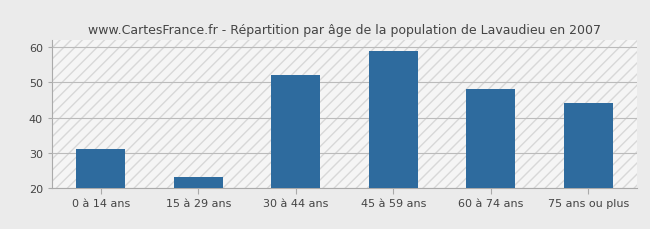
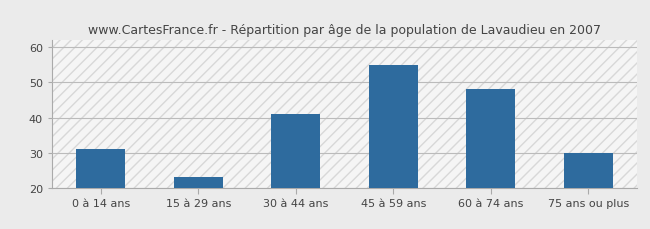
30 à 44 ans: 52 -> 41
45 à 59 ans: 59 -> 55
75 ans ou plus: 44 -> 30
